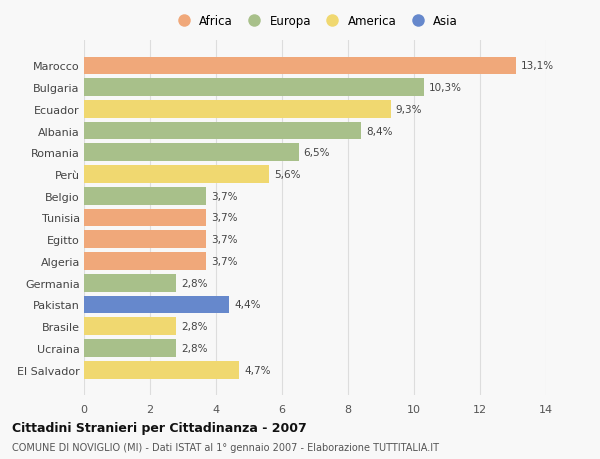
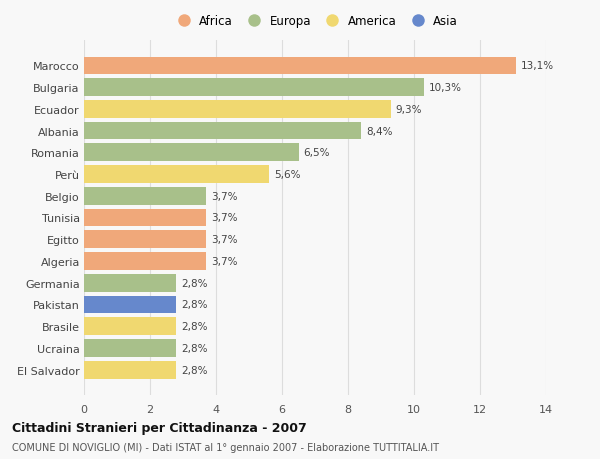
Pakistan: 4,4% -> 2,8%
El Salvador: 4,7% -> 2,8%
